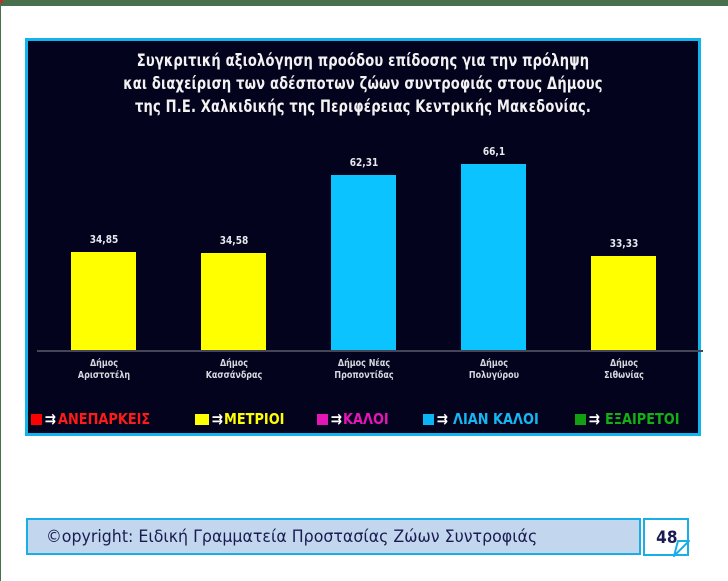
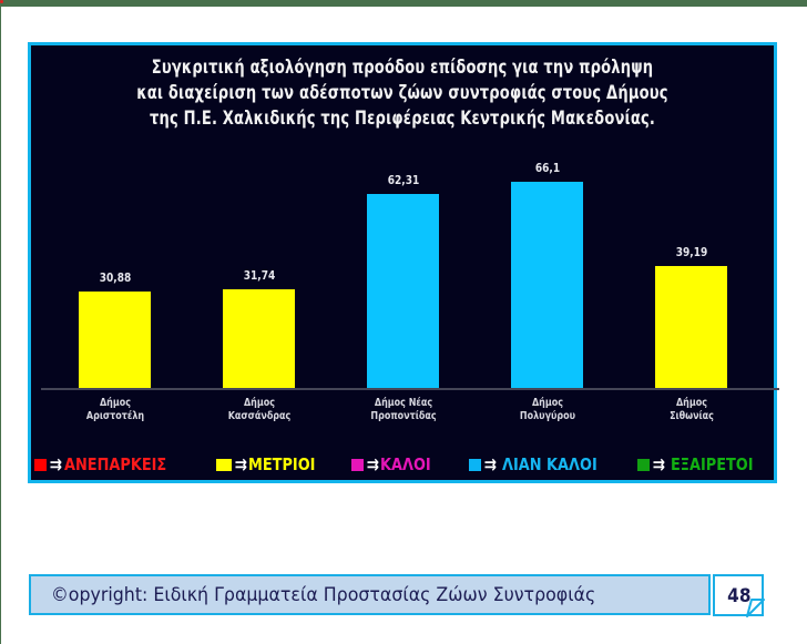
Δήμος Αριστοτέλη: 34,85 -> 30,88
Δήμος Κασσάνδρας: 34,58 -> 31,74
Δήμος Σιθωνίας: 33,33 -> 39,19
